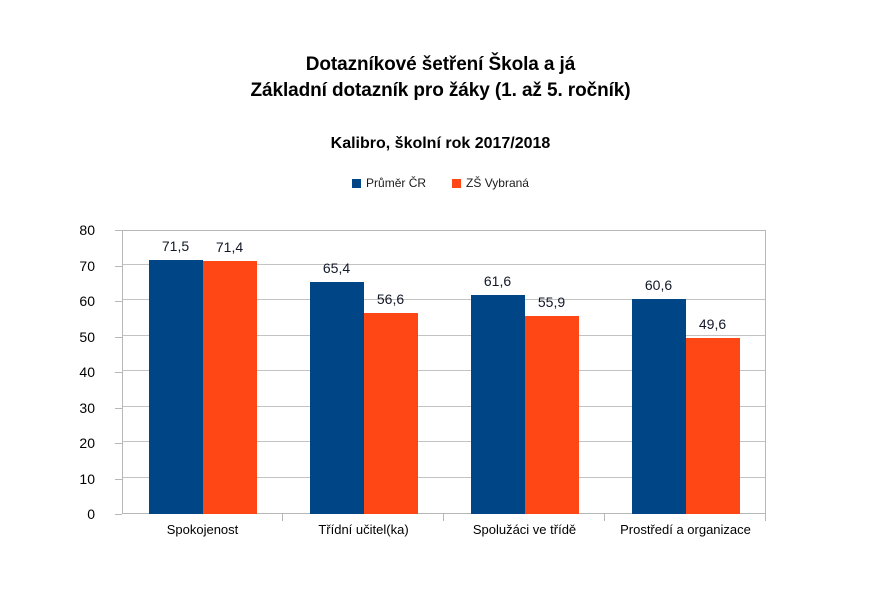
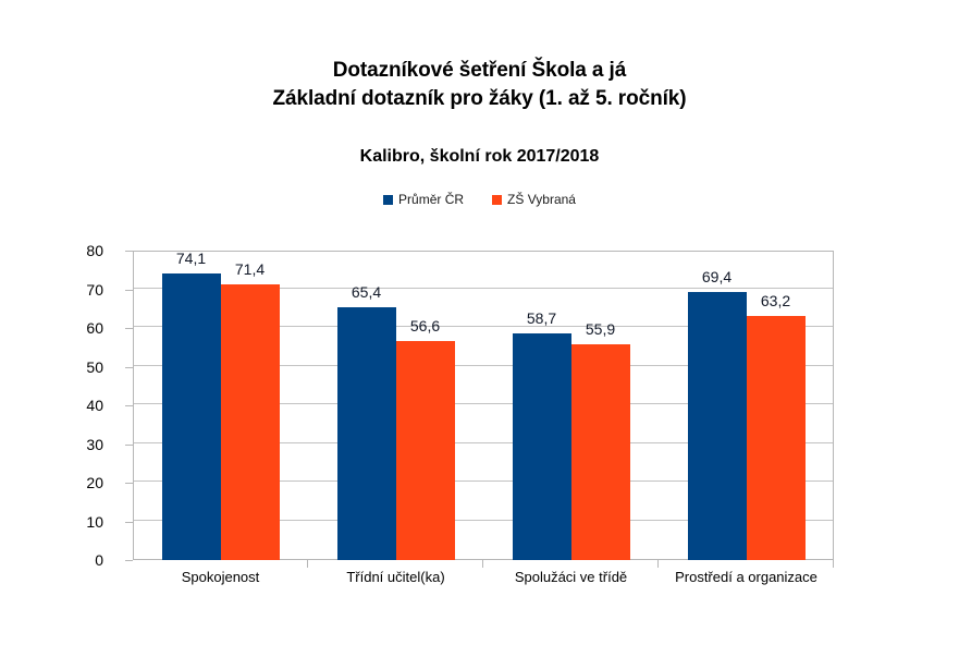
Průměr ČR/Spokojenost: 71,5 -> 74,1
Průměr ČR/Spolužáci ve třídě: 61,6 -> 58,7
Průměr ČR/Prostředí a organizace: 60,6 -> 69,4
ZŠ Vybraná/Prostředí a organizace: 49,6 -> 63,2
